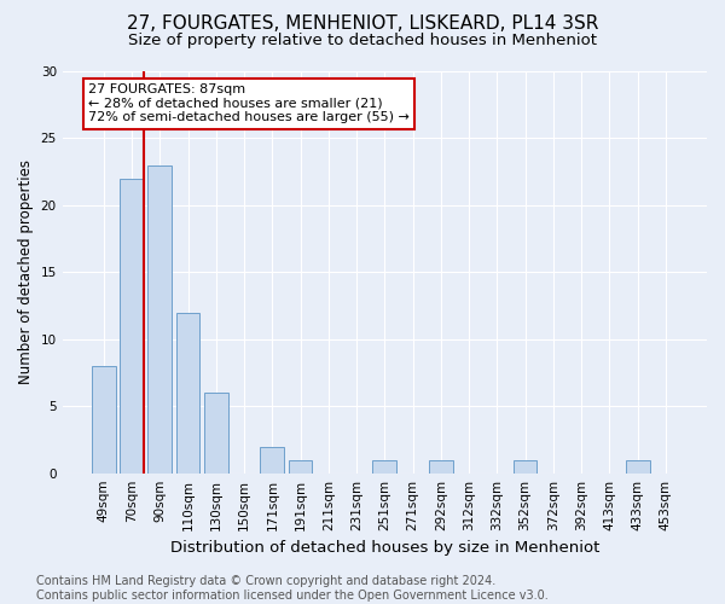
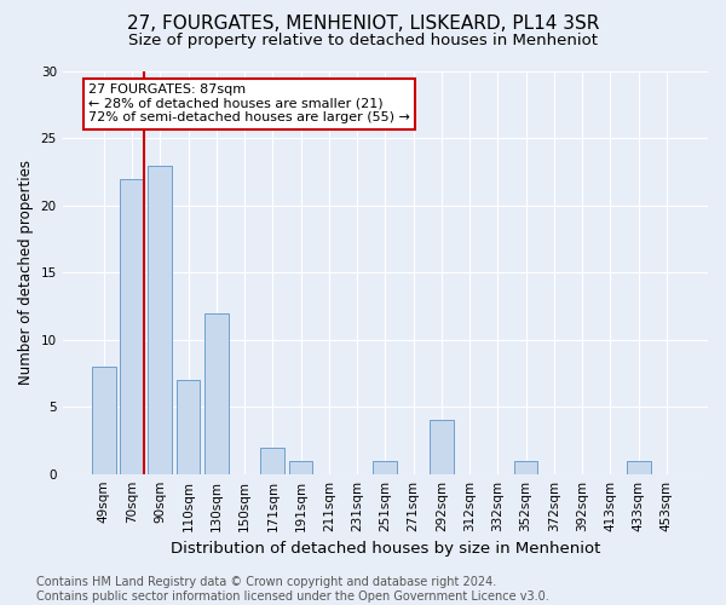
110sqm: 12 -> 7
130sqm: 6 -> 12
292sqm: 1 -> 4
